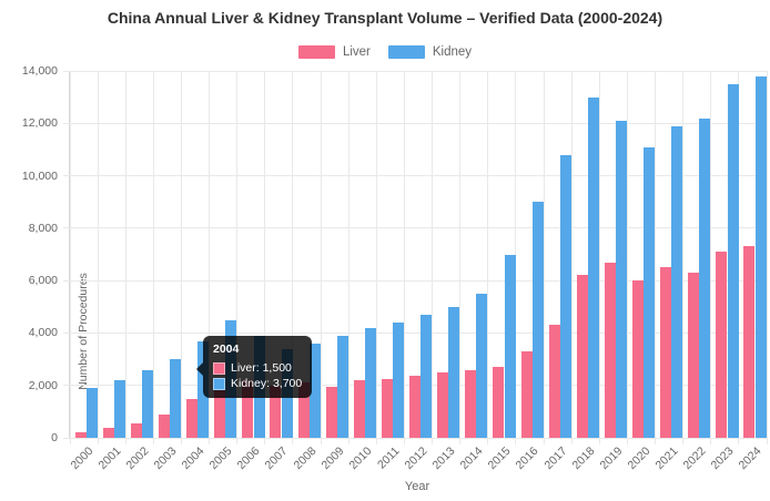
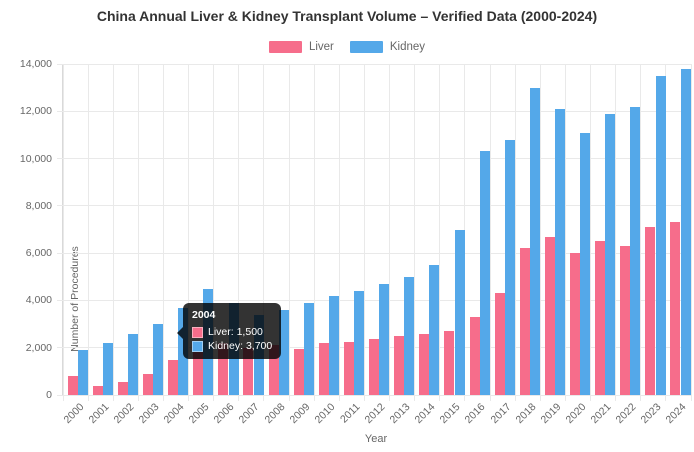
Liver/2000: 200 -> 800
Kidney/2016: 9000 -> 10300
